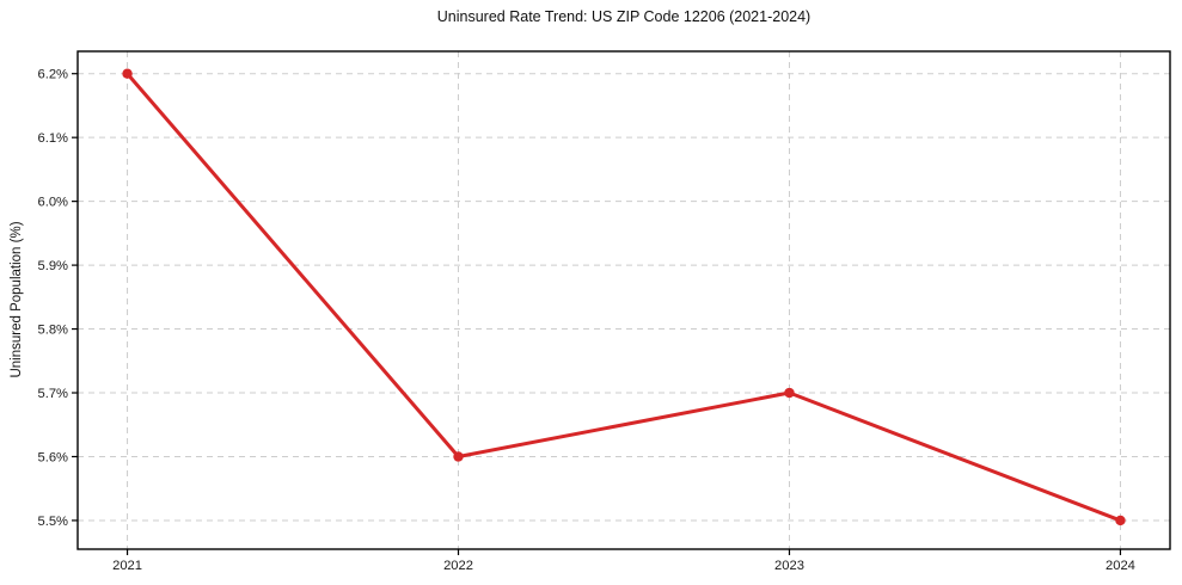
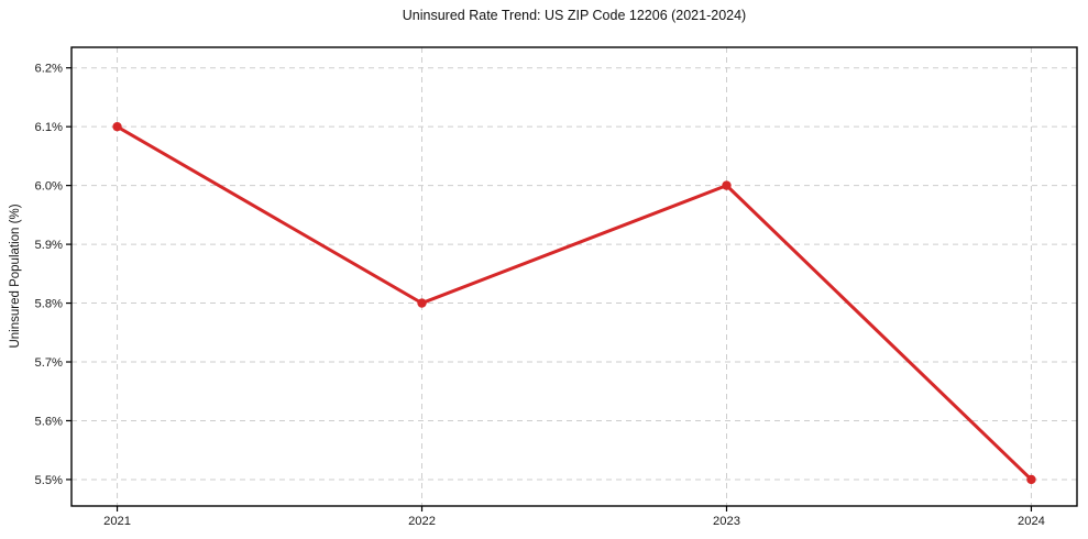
2021: 6.2% -> 6.1%
2022: 5.6% -> 5.8%
2023: 5.7% -> 6.0%
